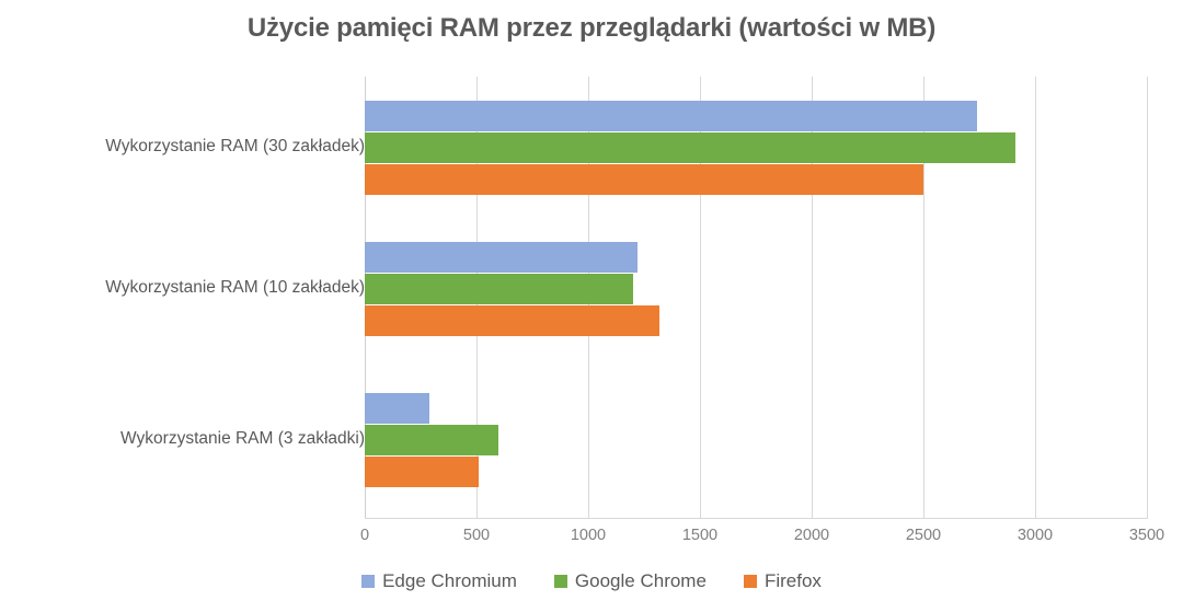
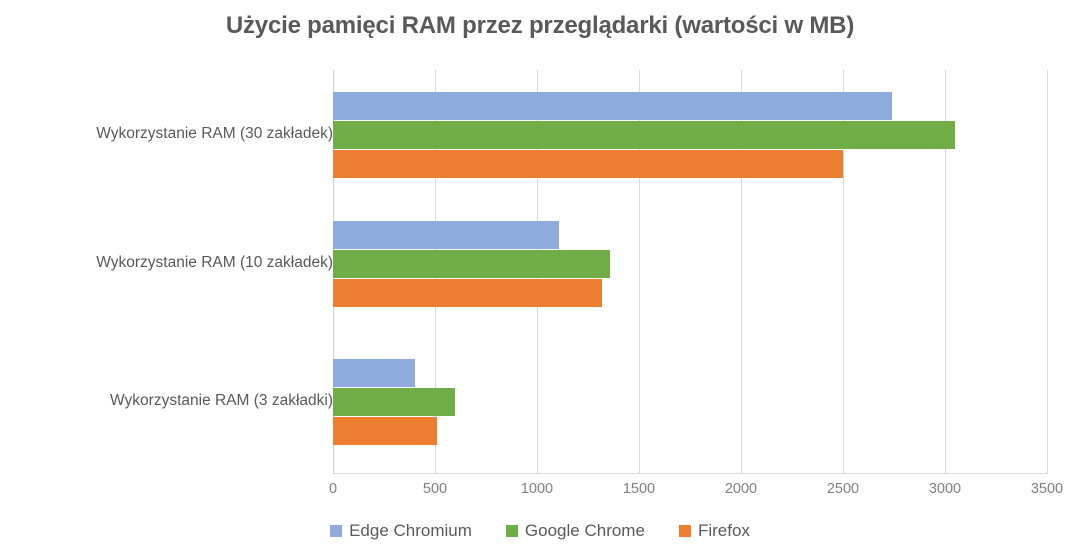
Google Chrome/Wykorzystanie RAM (30 zakładek): 2910 -> 3050
Edge Chromium/Wykorzystanie RAM (10 zakładek): 1220 -> 1110
Google Chrome/Wykorzystanie RAM (10 zakładek): 1200 -> 1360
Edge Chromium/Wykorzystanie RAM (3 zakładki): 290 -> 400
